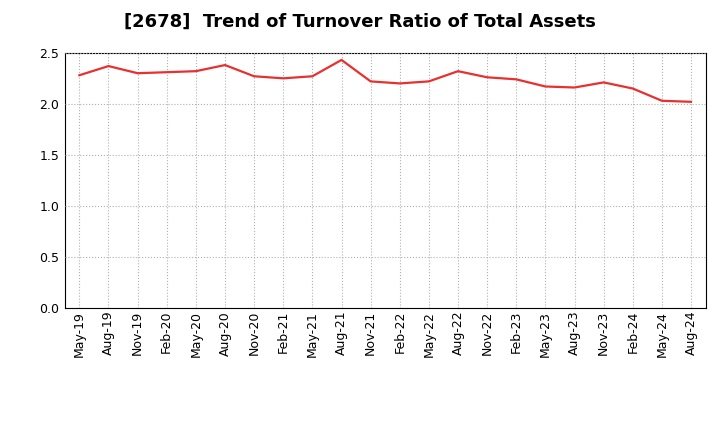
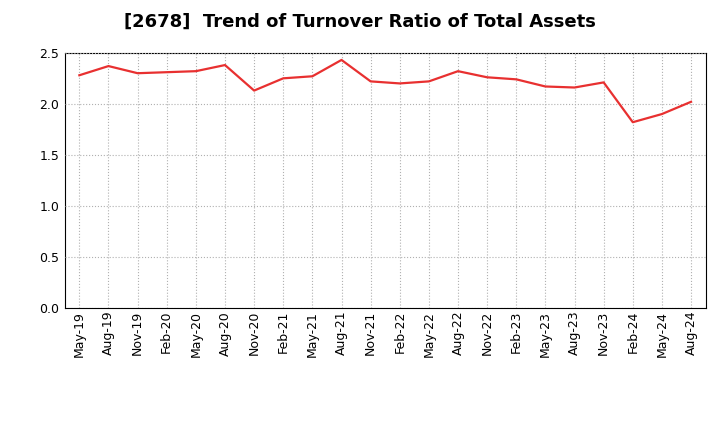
Nov-20: 2.27 -> 2.13
Feb-24: 2.15 -> 1.82
May-24: 2.03 -> 1.90
